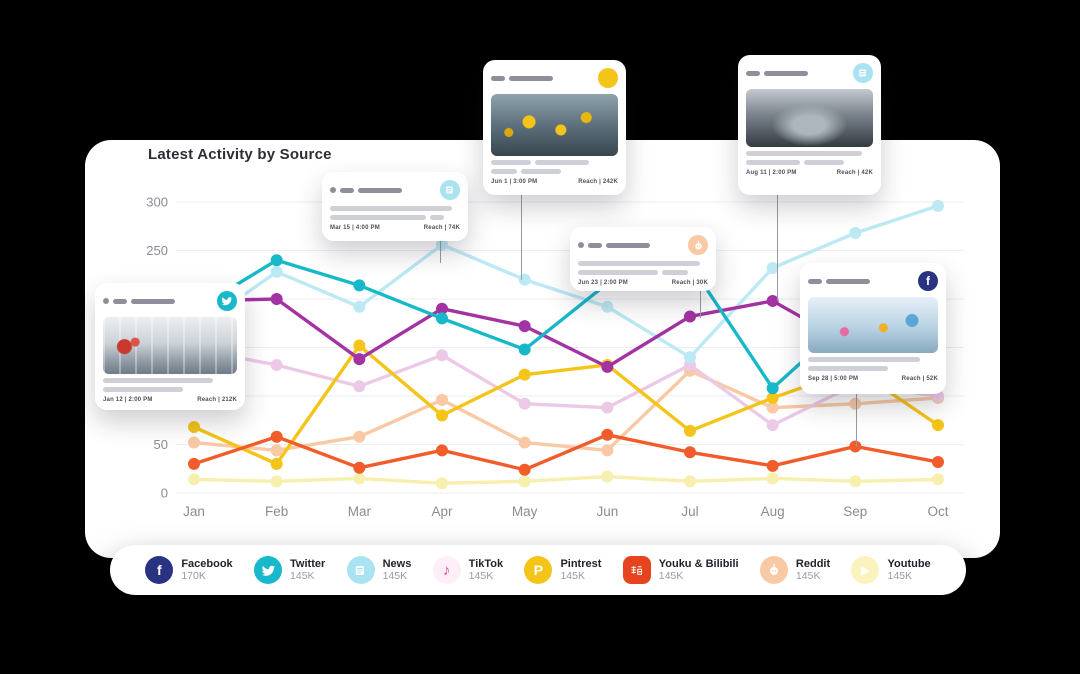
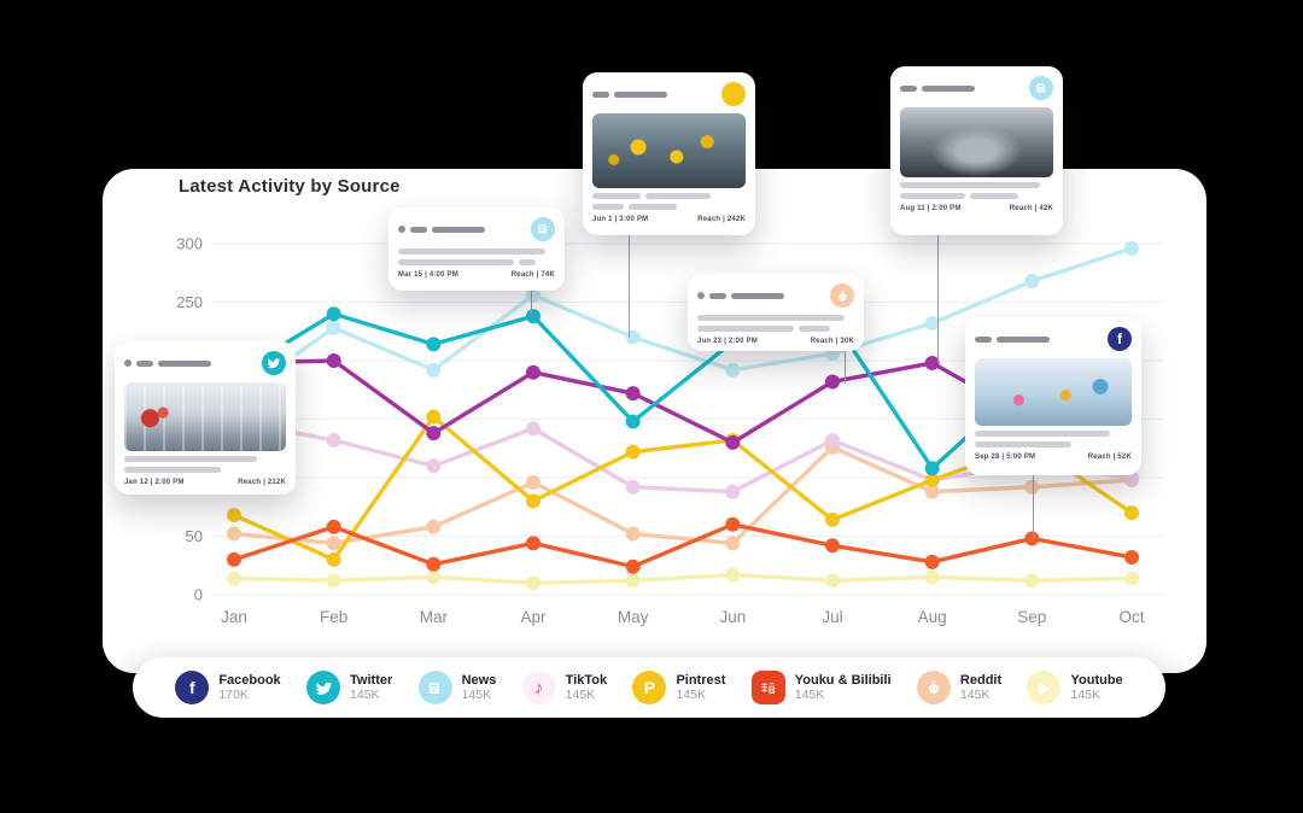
Twitter/Apr: 180 -> 240
News/Jul: 140 -> 210
TikTok/Aug: 70 -> 100
